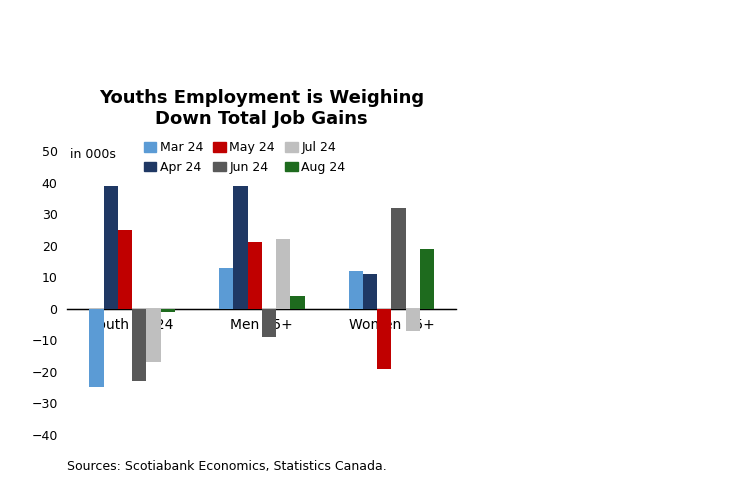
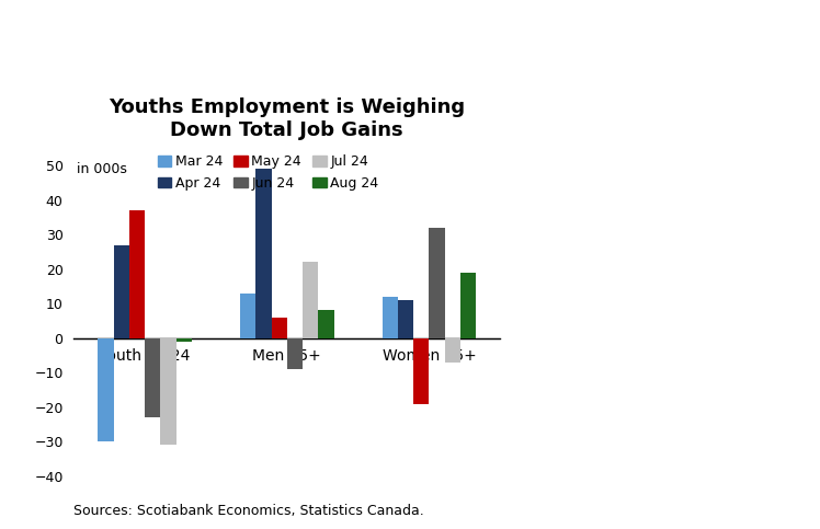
Mar 24/Youth 15-24: -25 -> -30
Apr 24/Youth 15-24: 39 -> 27
May 24/Youth 15-24: 25 -> 37
Jul 24/Youth 15-24: -17 -> -31
Apr 24/Men 25+: 39 -> 49
May 24/Men 25+: 21 -> 6
Aug 24/Men 25+: 4 -> 8
